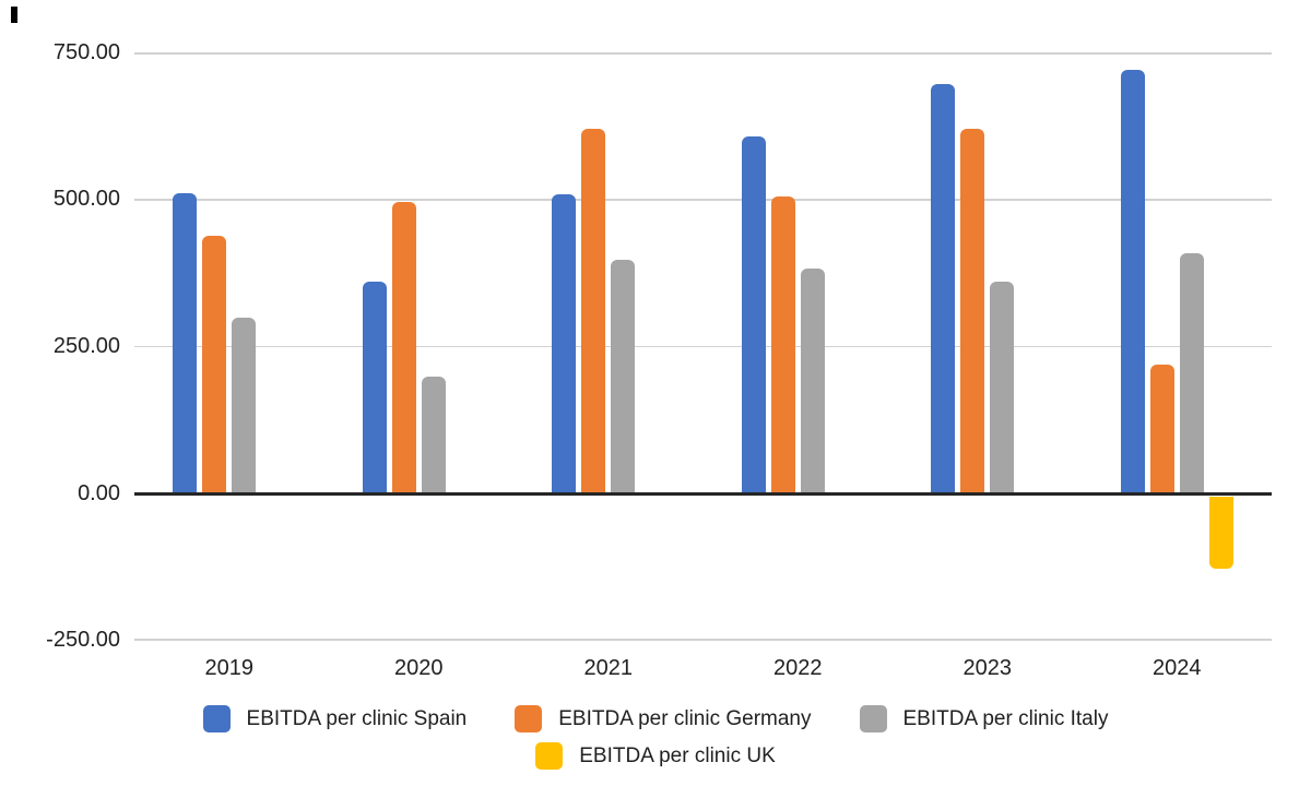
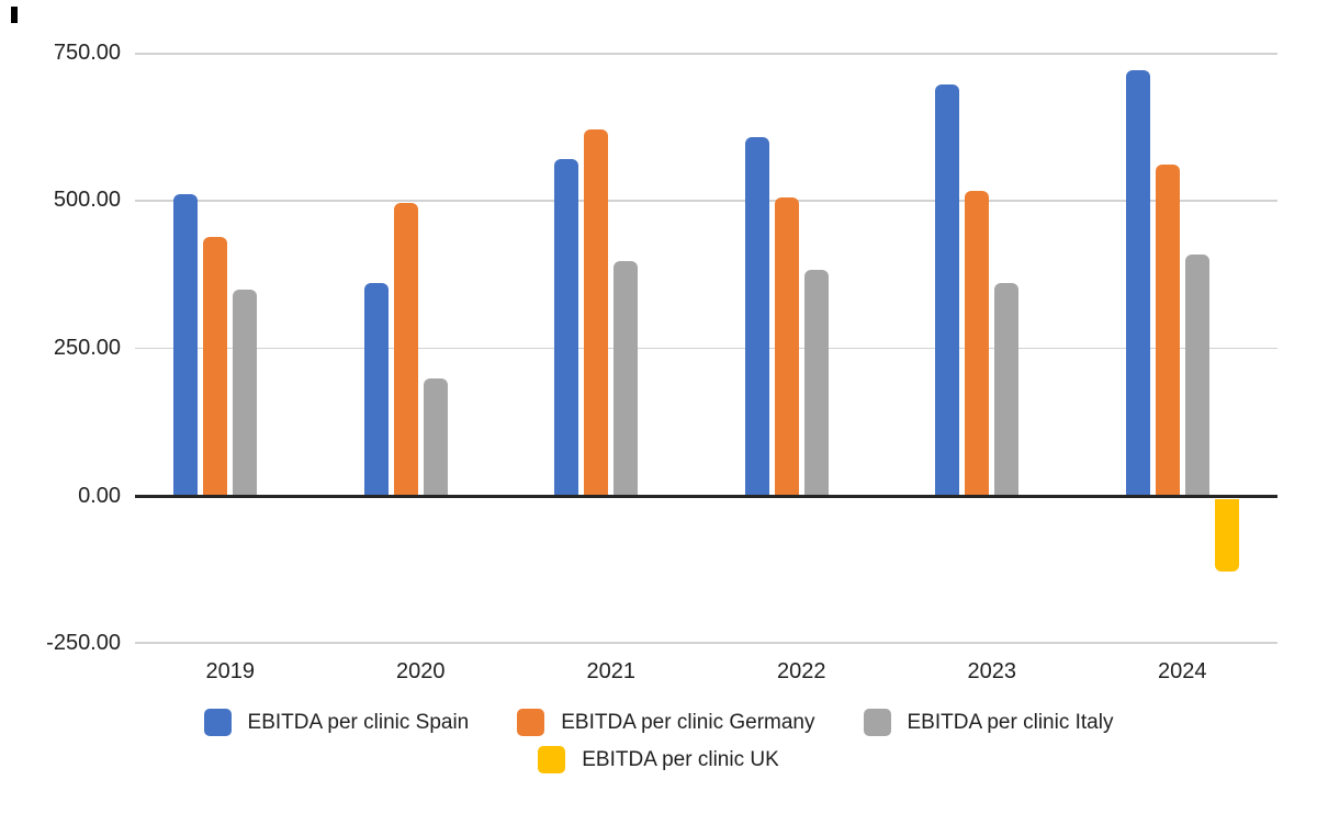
EBITDA per clinic Italy/2019: 300 -> 350
EBITDA per clinic Spain/2021: 510 -> 570
EBITDA per clinic Germany/2023: 620 -> 520
EBITDA per clinic Germany/2024: 220 -> 560
